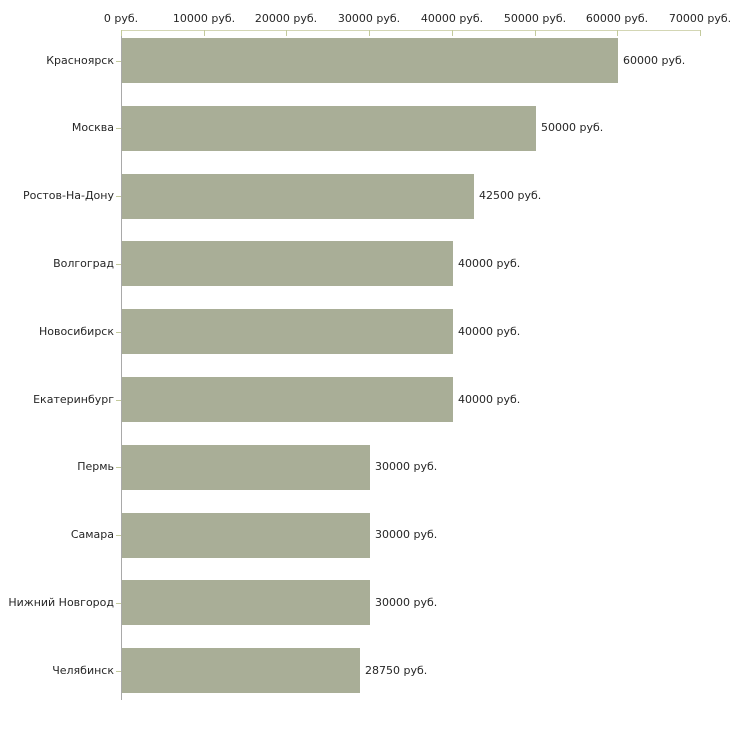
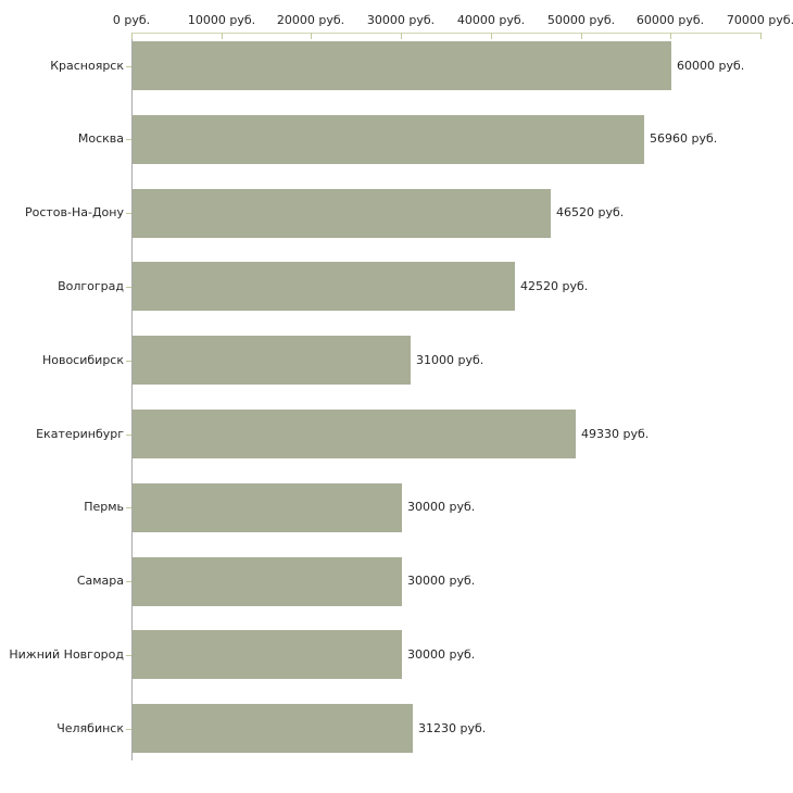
Москва: 50000 -> 56960
Ростов-На-Дону: 42500 -> 46520
Волгоград: 40000 -> 42520
Новосибирск: 40000 -> 31000
Екатеринбург: 40000 -> 49330
Челябинск: 28750 -> 31230
